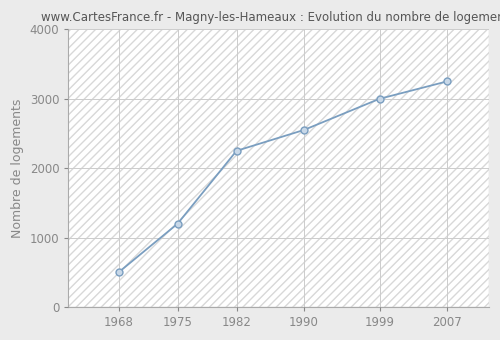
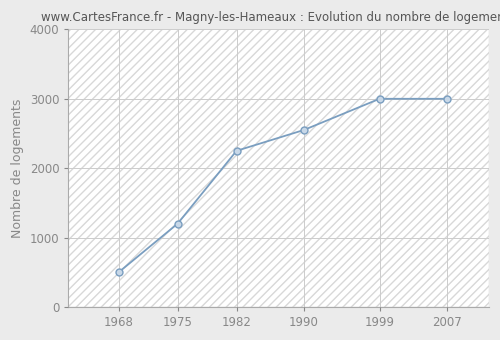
2007: 3250 -> 3000
